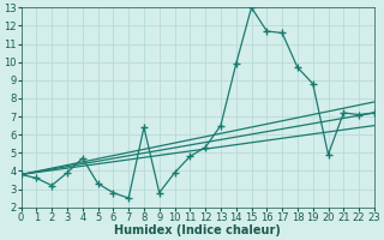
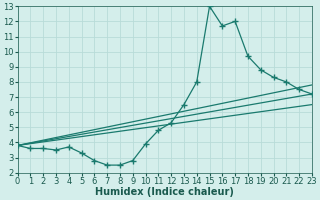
2: 3.2 -> 3.6
3: 3.9 -> 3.5
4: 4.7 -> 3.7
8: 6.4 -> 2.5
14: 9.9 -> 8.0
17: 11.6 -> 12.0
20: 4.9 -> 8.3
21: 7.2 -> 8.0
22: 7.1 -> 7.5
